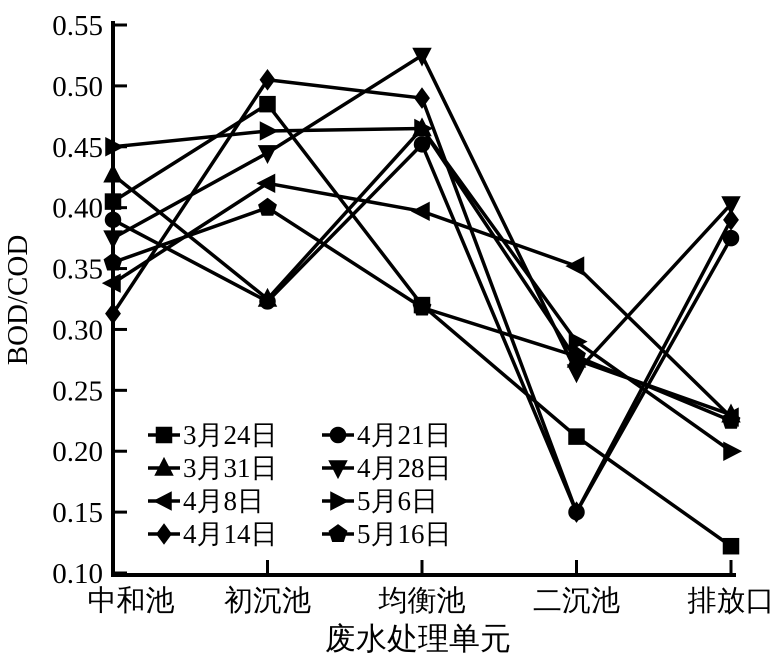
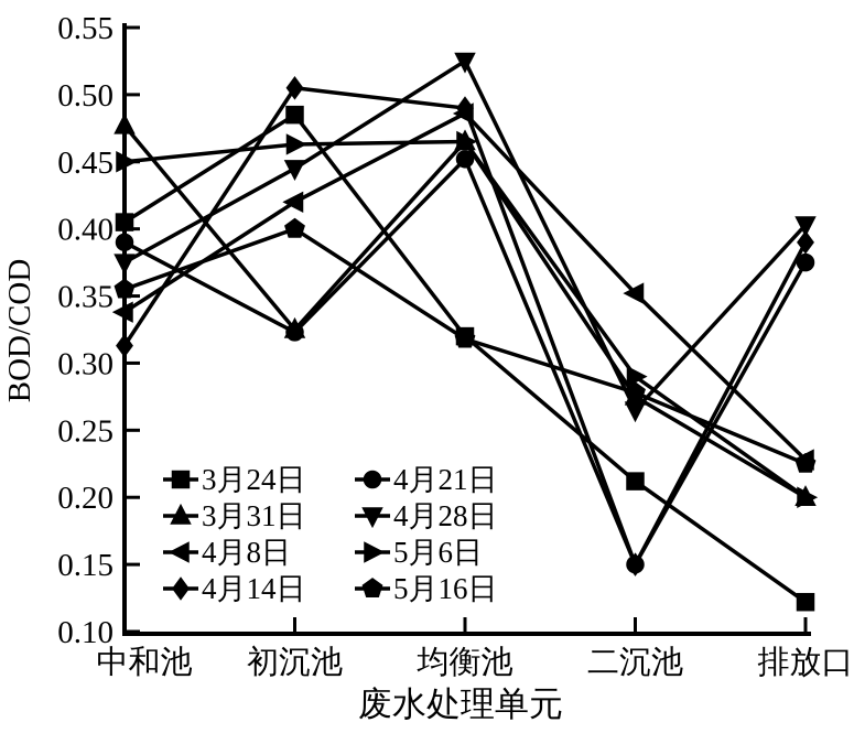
3月31日/中和池: 0.427 -> 0.477
4月8日/均衡池: 0.397 -> 0.486
3月31日/排放口: 0.230 -> 0.200
